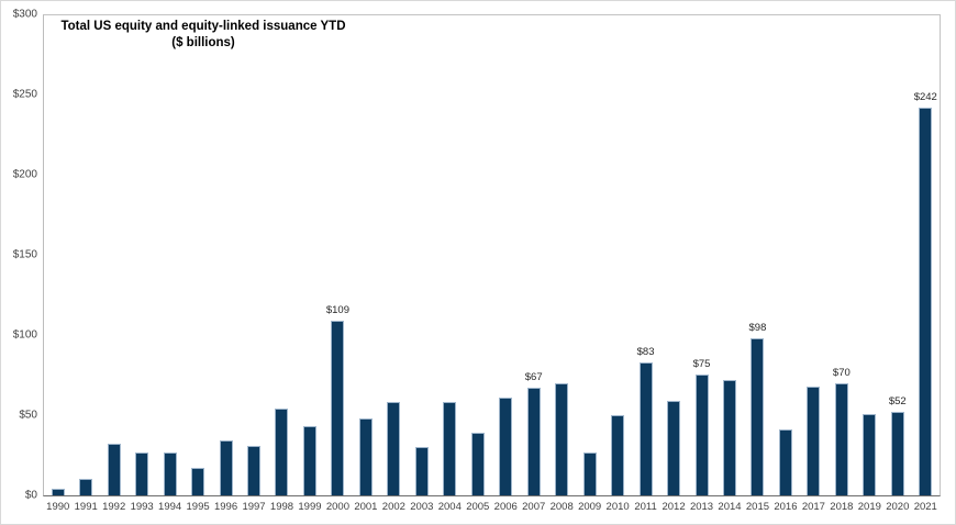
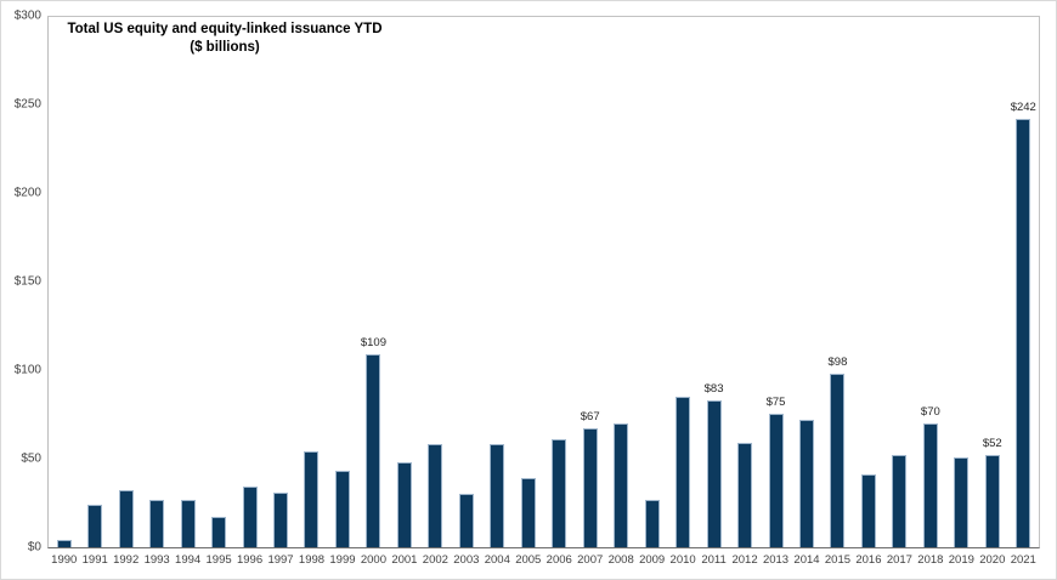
1991: $10 -> $24
2010: $50 -> $85
2017: $68 -> $52
